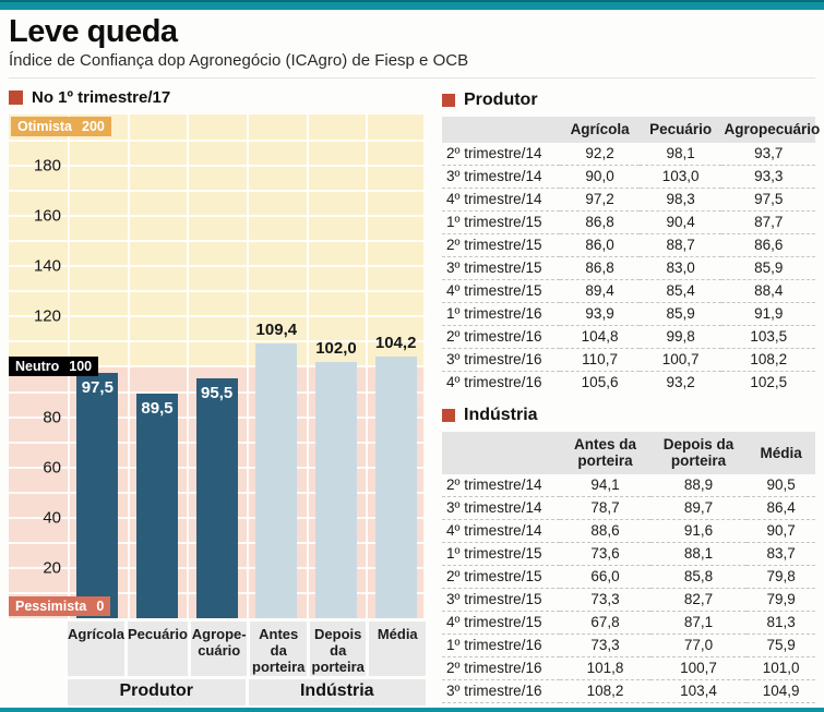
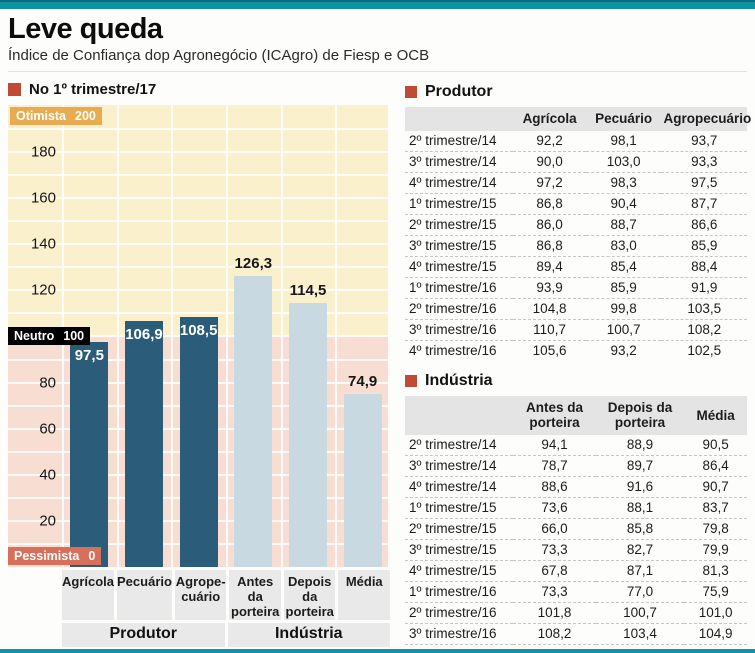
Pecuário: 89,5 -> 106,9
Agrope-cuário: 95,5 -> 108,5
Antes da porteira: 109,4 -> 126,3
Depois da porteira: 102,0 -> 114,5
Média: 104,2 -> 74,9
